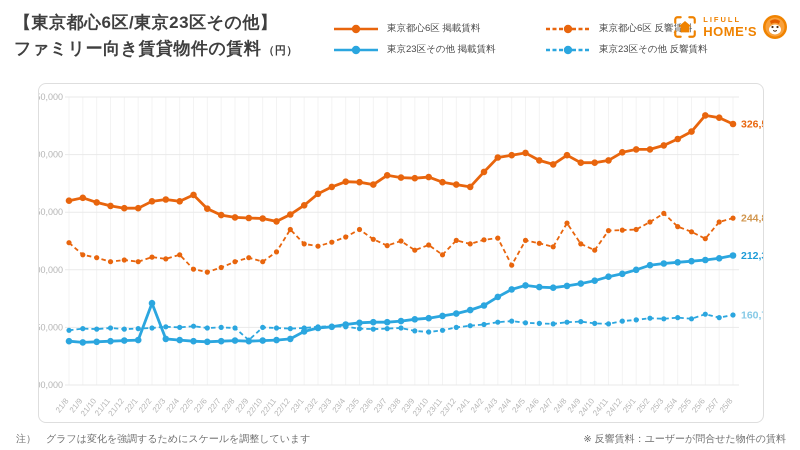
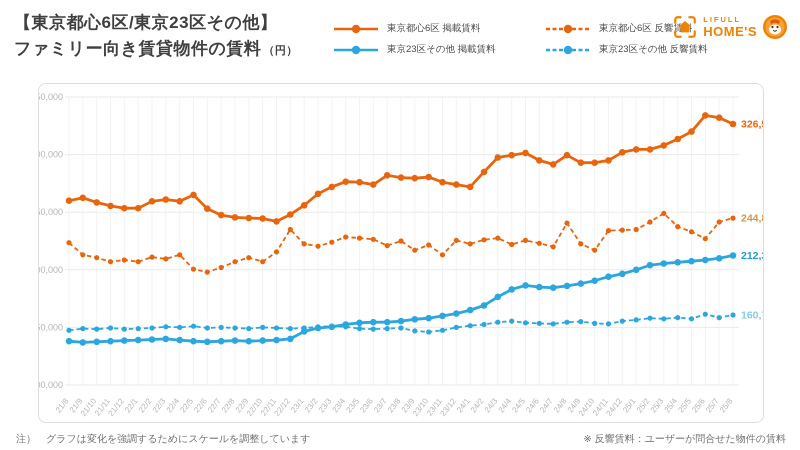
東京23区その他 掲載賃料/22/2: 171000 -> 140000
東京23区その他 反響賃料/22/9: 139000 -> 149000
東京都心6区 反響賃料/23/5: 235000 -> 228000
東京都心6区 反響賃料/24/4: 204000 -> 222000
